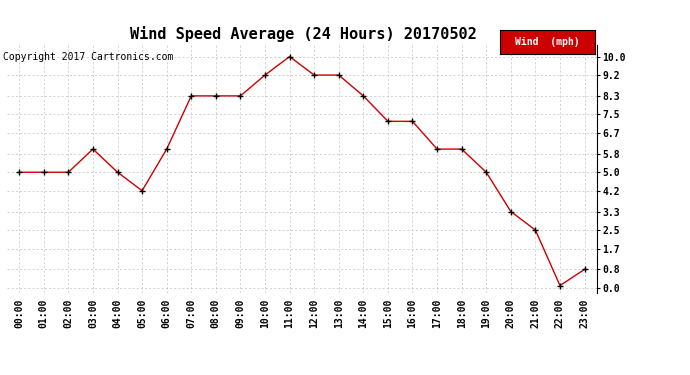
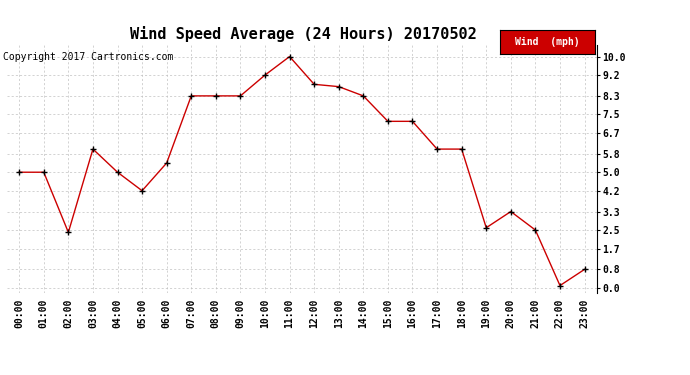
02:00: 5.0 -> 2.4
06:00: 6.0 -> 5.4
12:00: 9.2 -> 8.8
13:00: 9.2 -> 8.7
19:00: 5.0 -> 2.6
